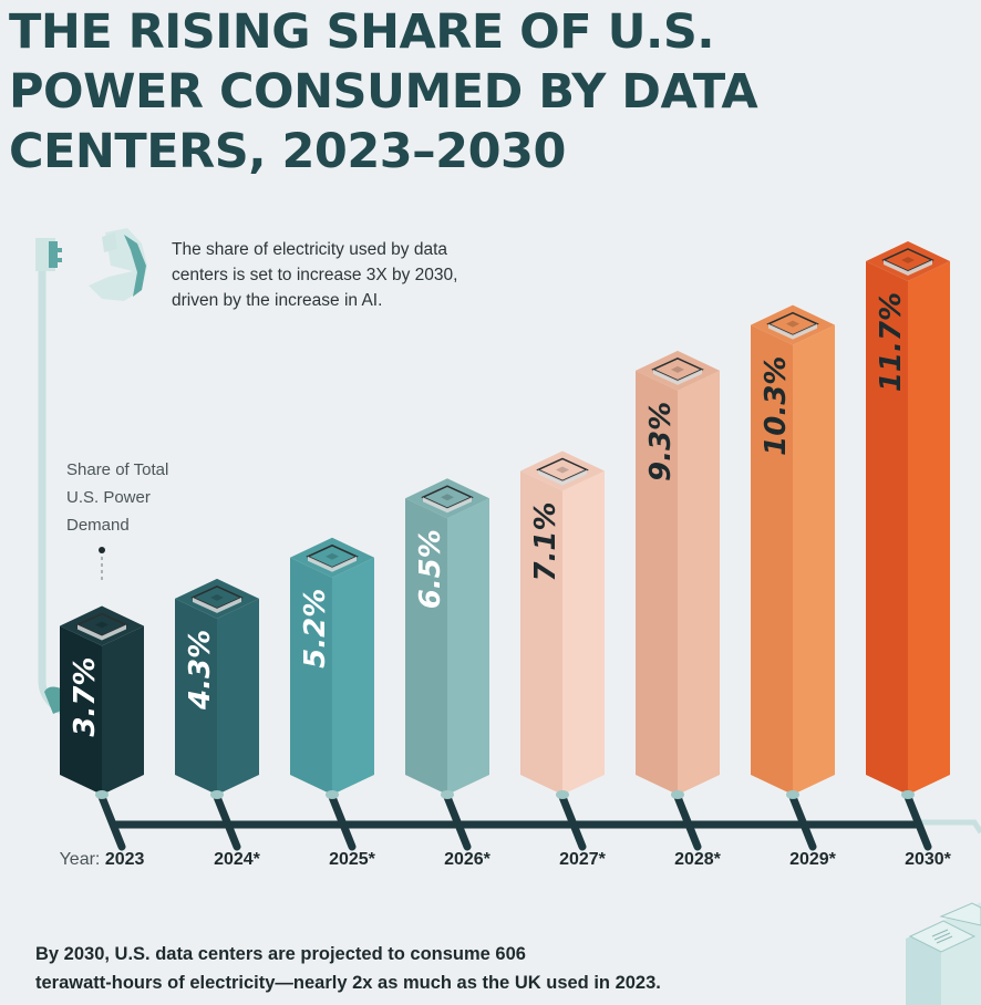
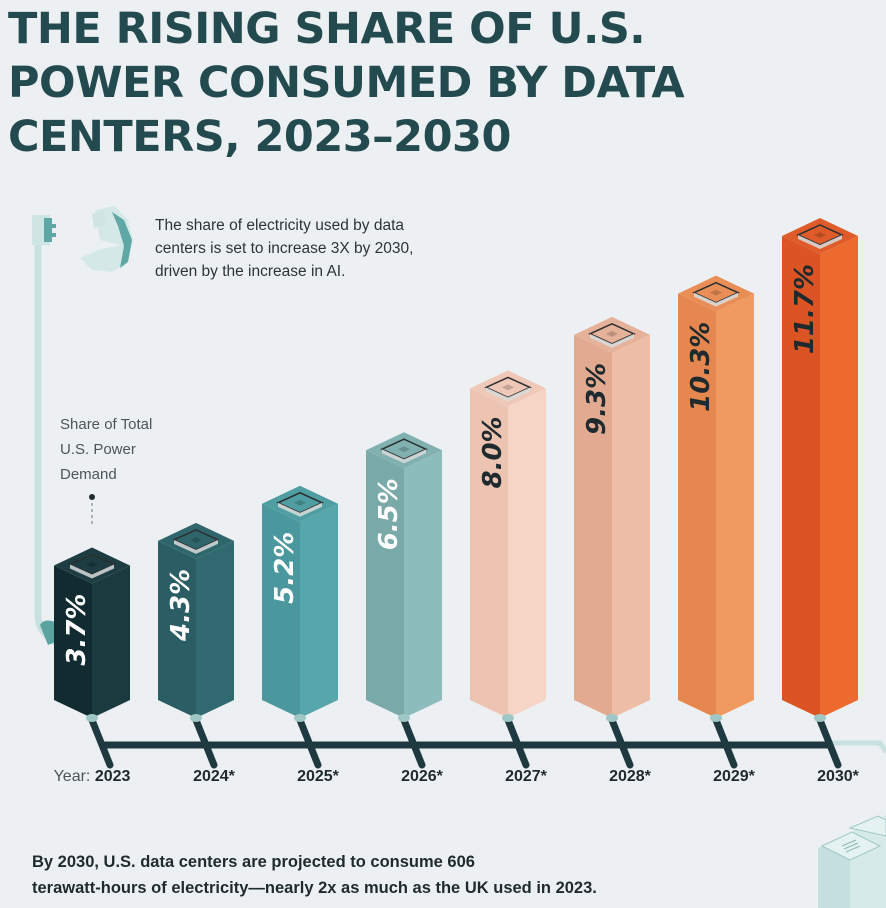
2027*: 7.1% -> 8.0%
